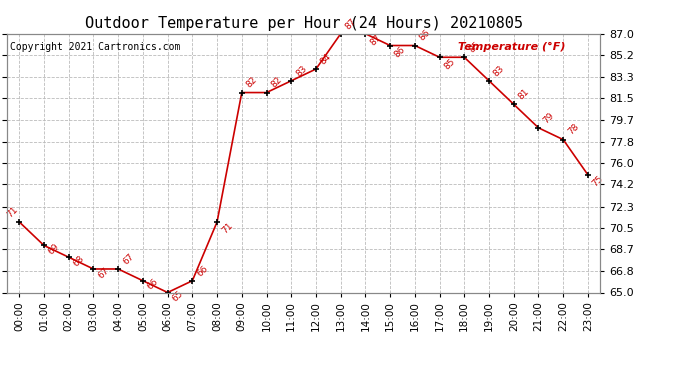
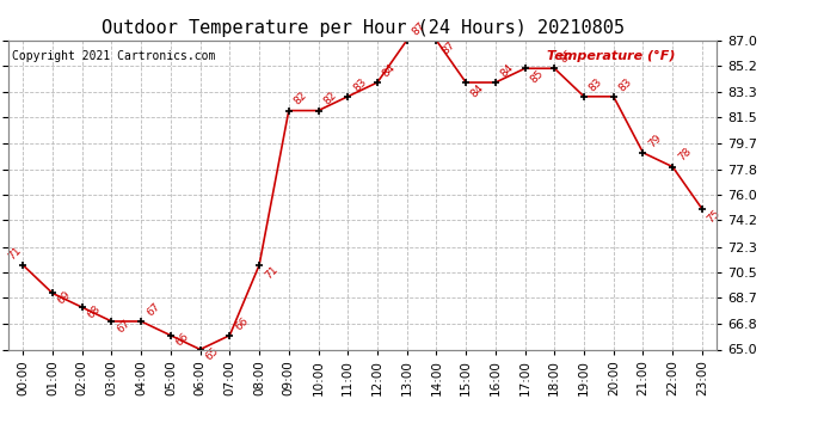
15:00: 86 -> 84
16:00: 86 -> 84
20:00: 81 -> 83
